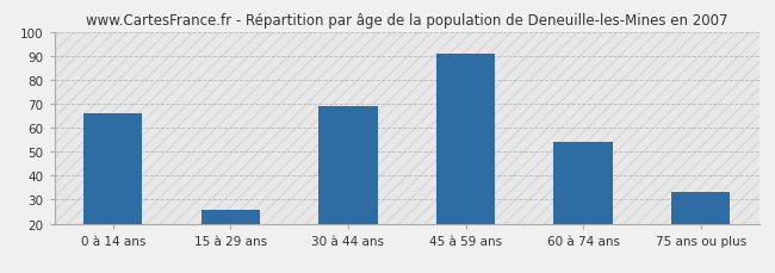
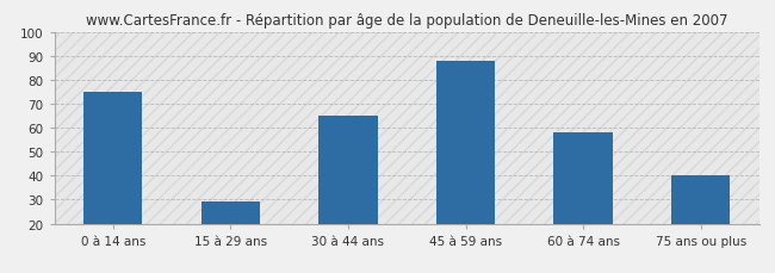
0 à 14 ans: 66 -> 75
15 à 29 ans: 26 -> 29
30 à 44 ans: 69 -> 65
45 à 59 ans: 91 -> 88
60 à 74 ans: 54 -> 58
75 ans ou plus: 33 -> 40
